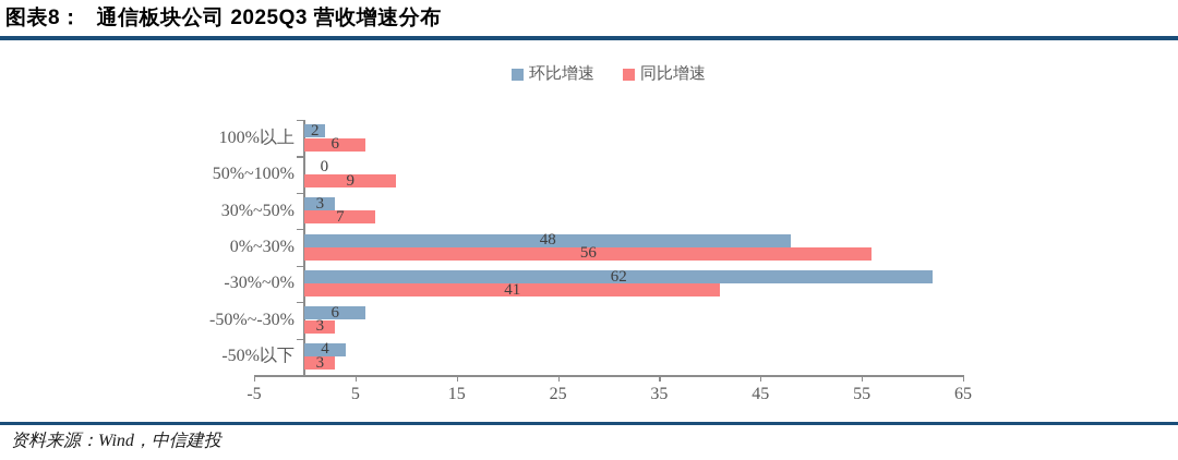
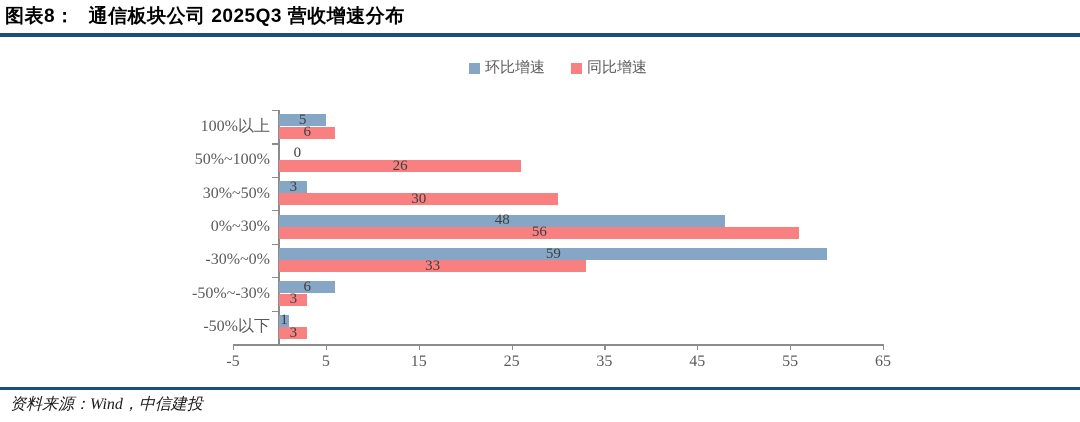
环比增速/100%以上: 2 -> 5
同比增速/50%~100%: 9 -> 26
同比增速/30%~50%: 7 -> 30
环比增速/-30%~0%: 62 -> 59
同比增速/-30%~0%: 41 -> 33
环比增速/-50%以下: 4 -> 1
